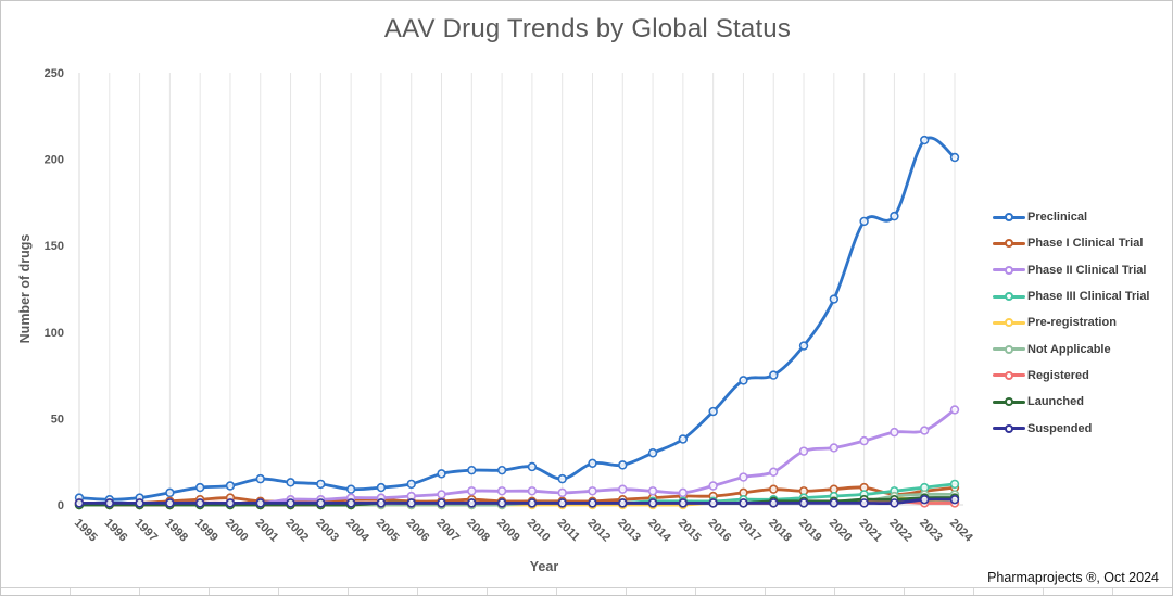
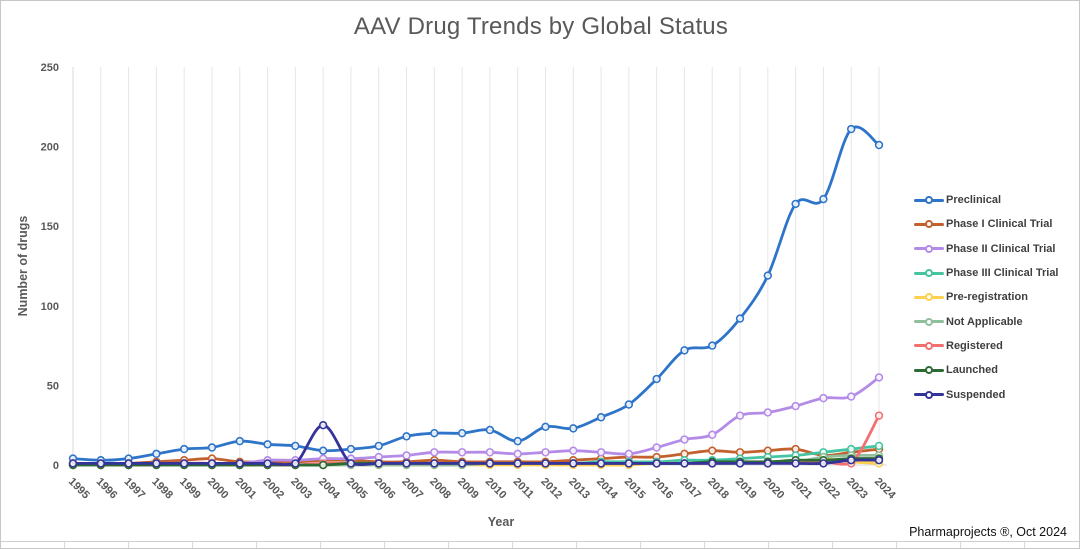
Suspended/2004: 1 -> 25
Registered/2024: 1 -> 31
